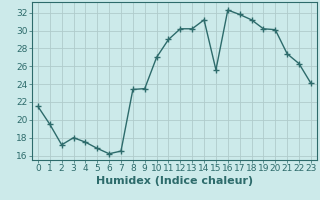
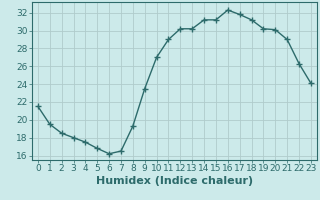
2: 17.2 -> 18.5
8: 23.4 -> 19.3
15: 25.6 -> 31.2
21: 27.4 -> 29.0
